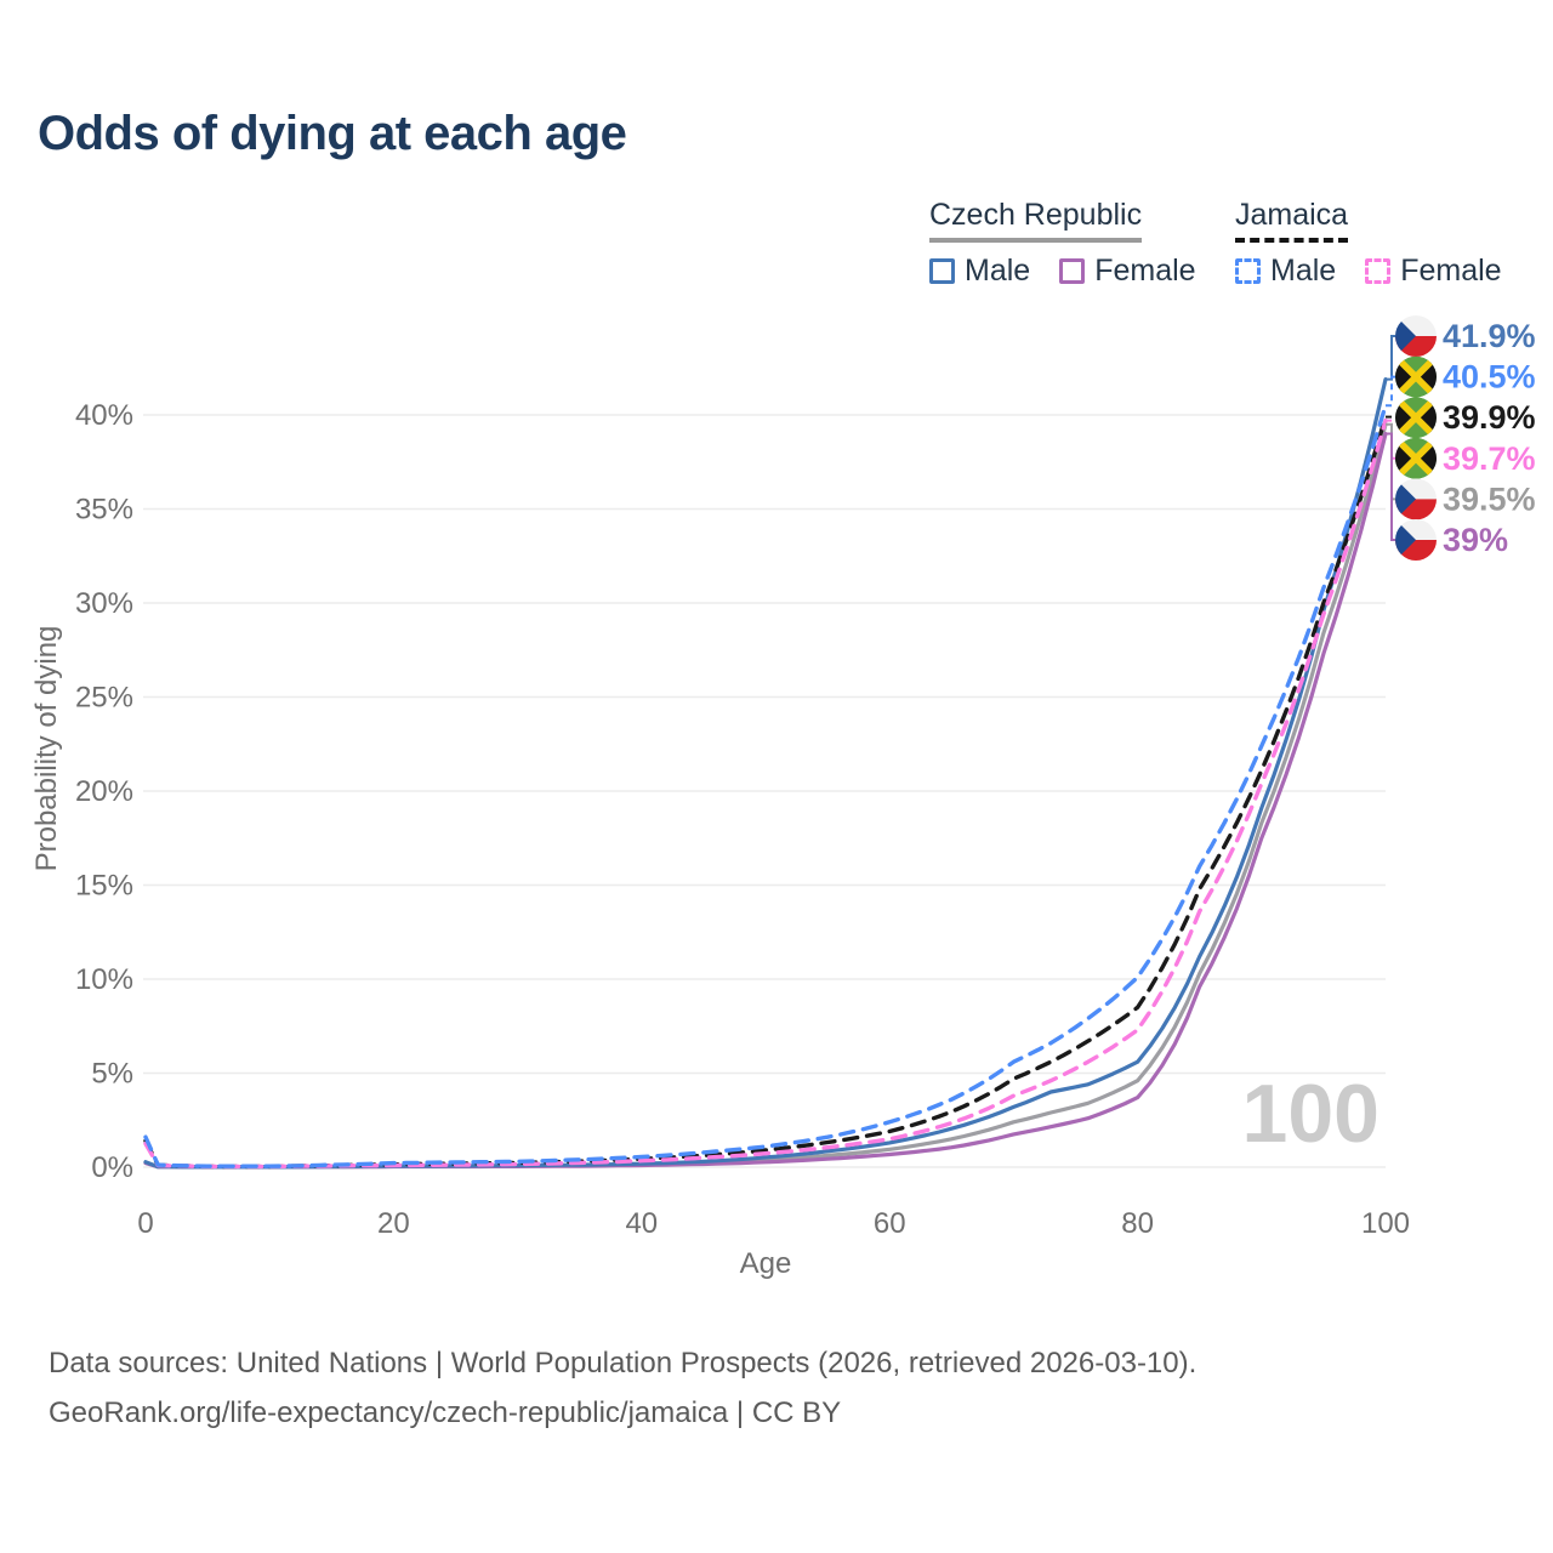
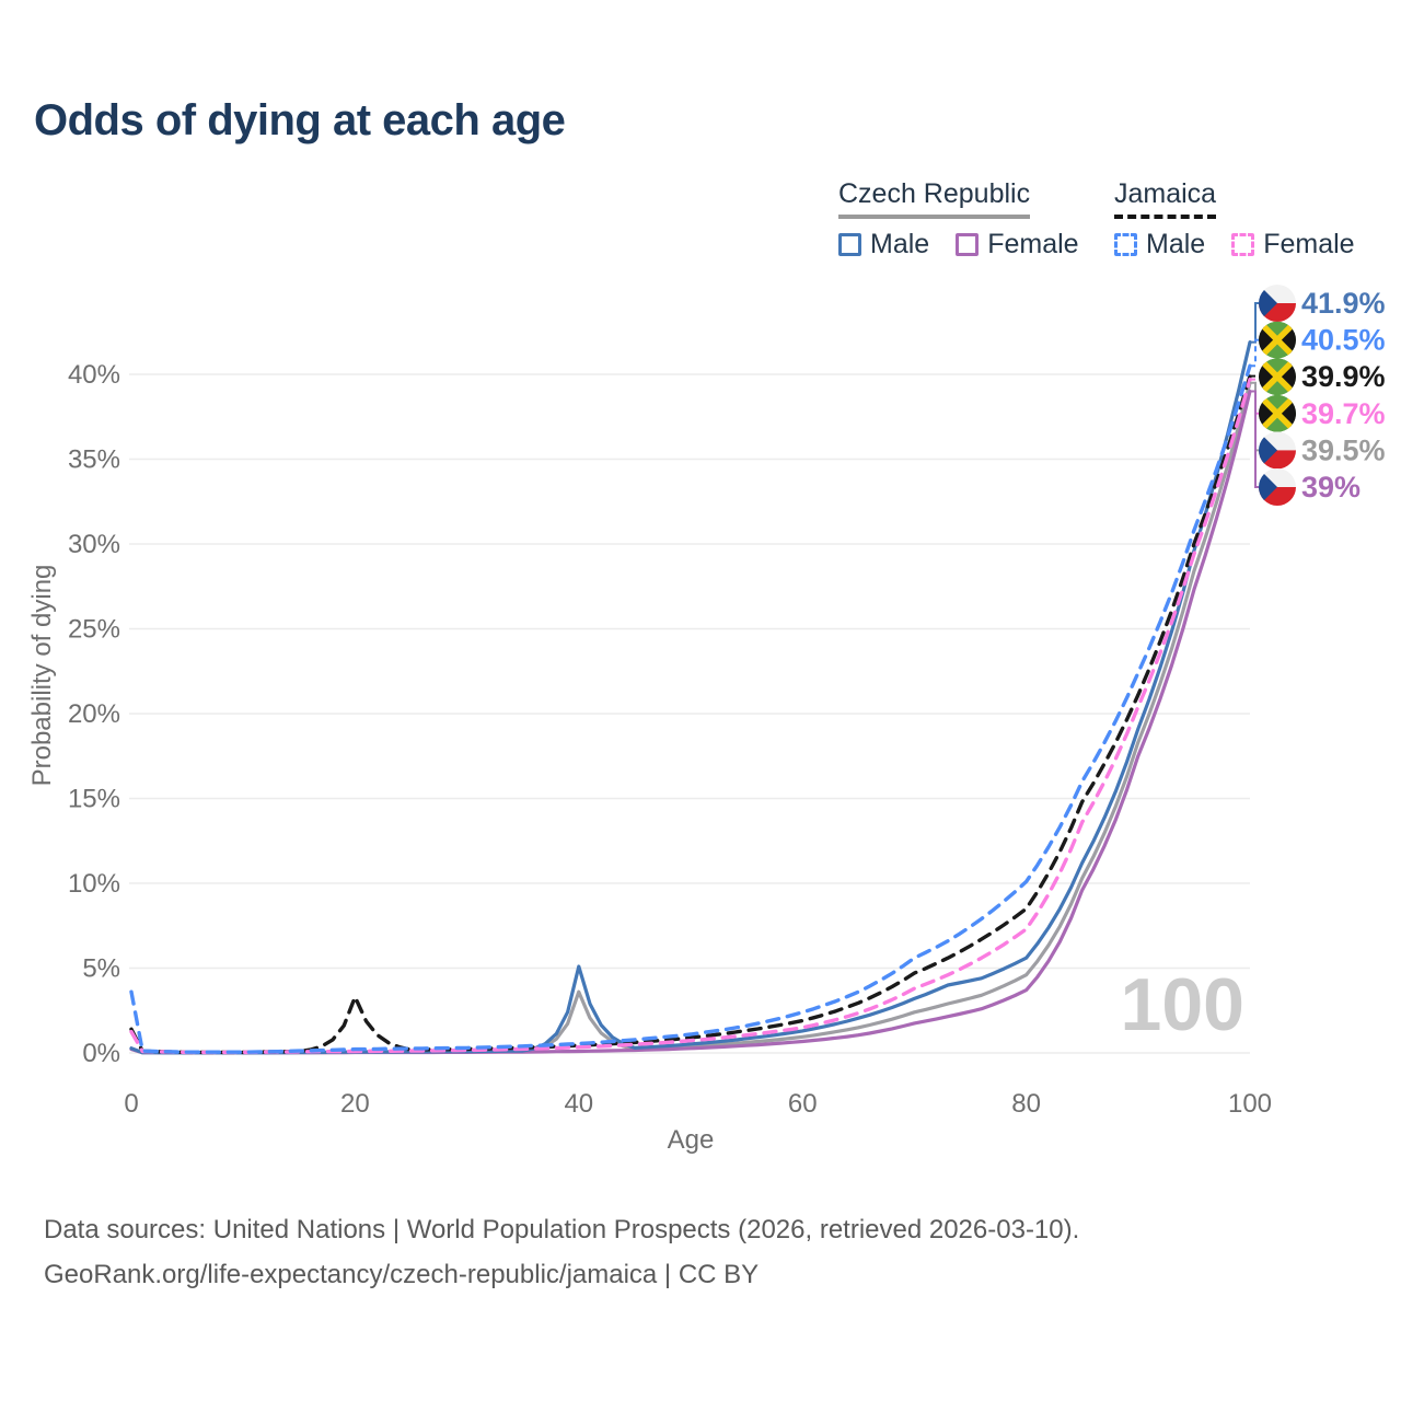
Jamaica Male/0: 1.6% -> 3.6%
Jamaica/20: 0.1% -> 3.3%
Czech Republic Male/40: 0.2% -> 5.1%
Czech Republic/40: 0.1% -> 3.6%
